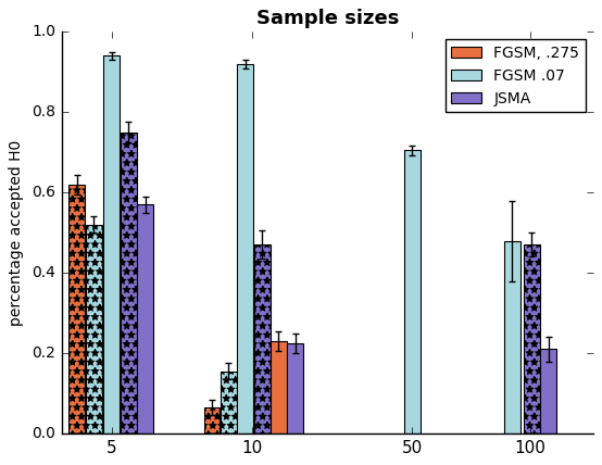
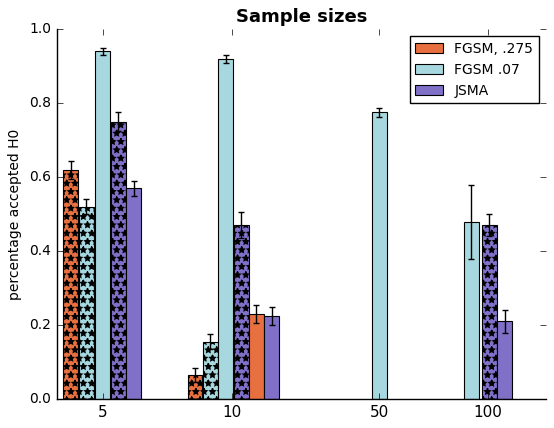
50: 0.705 -> 0.775
